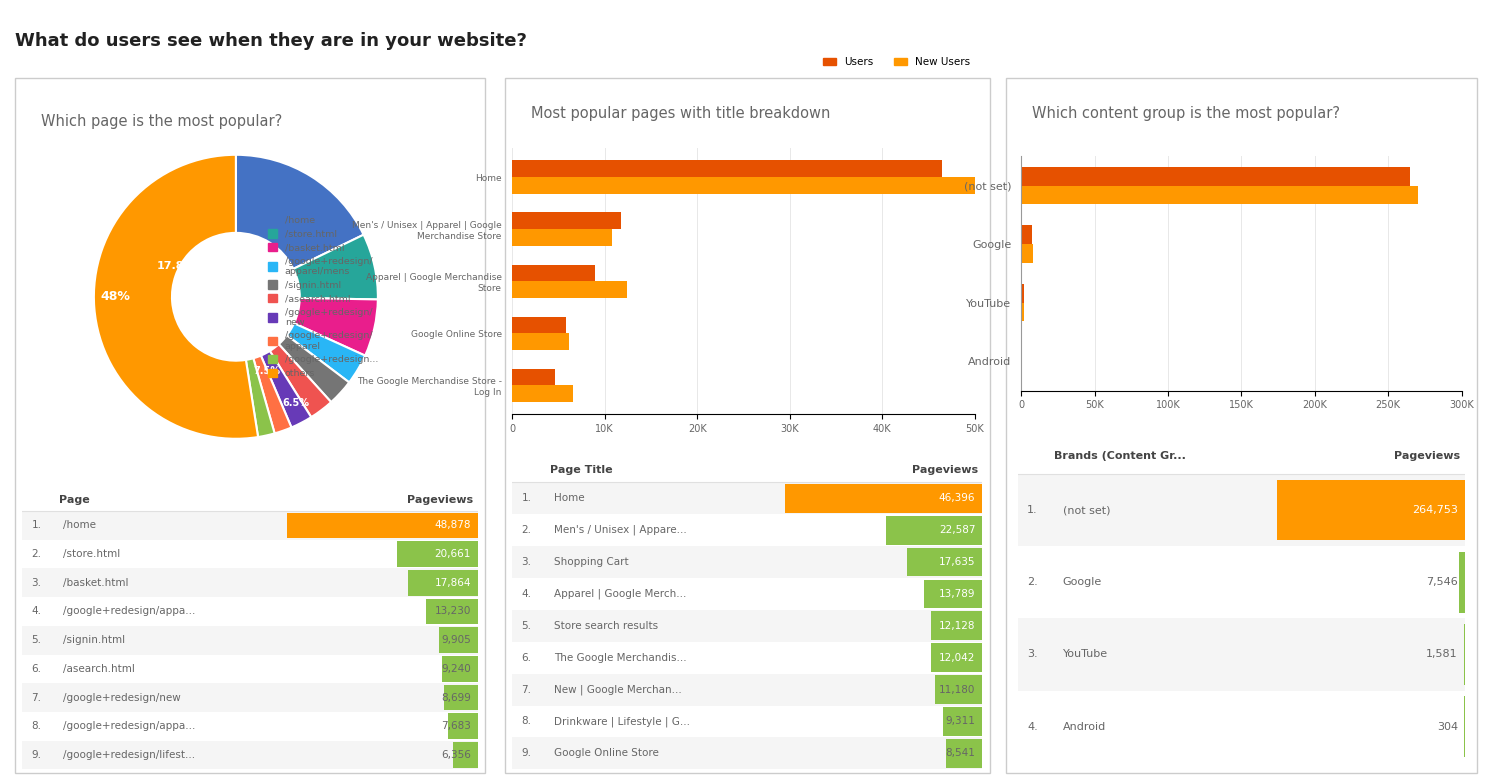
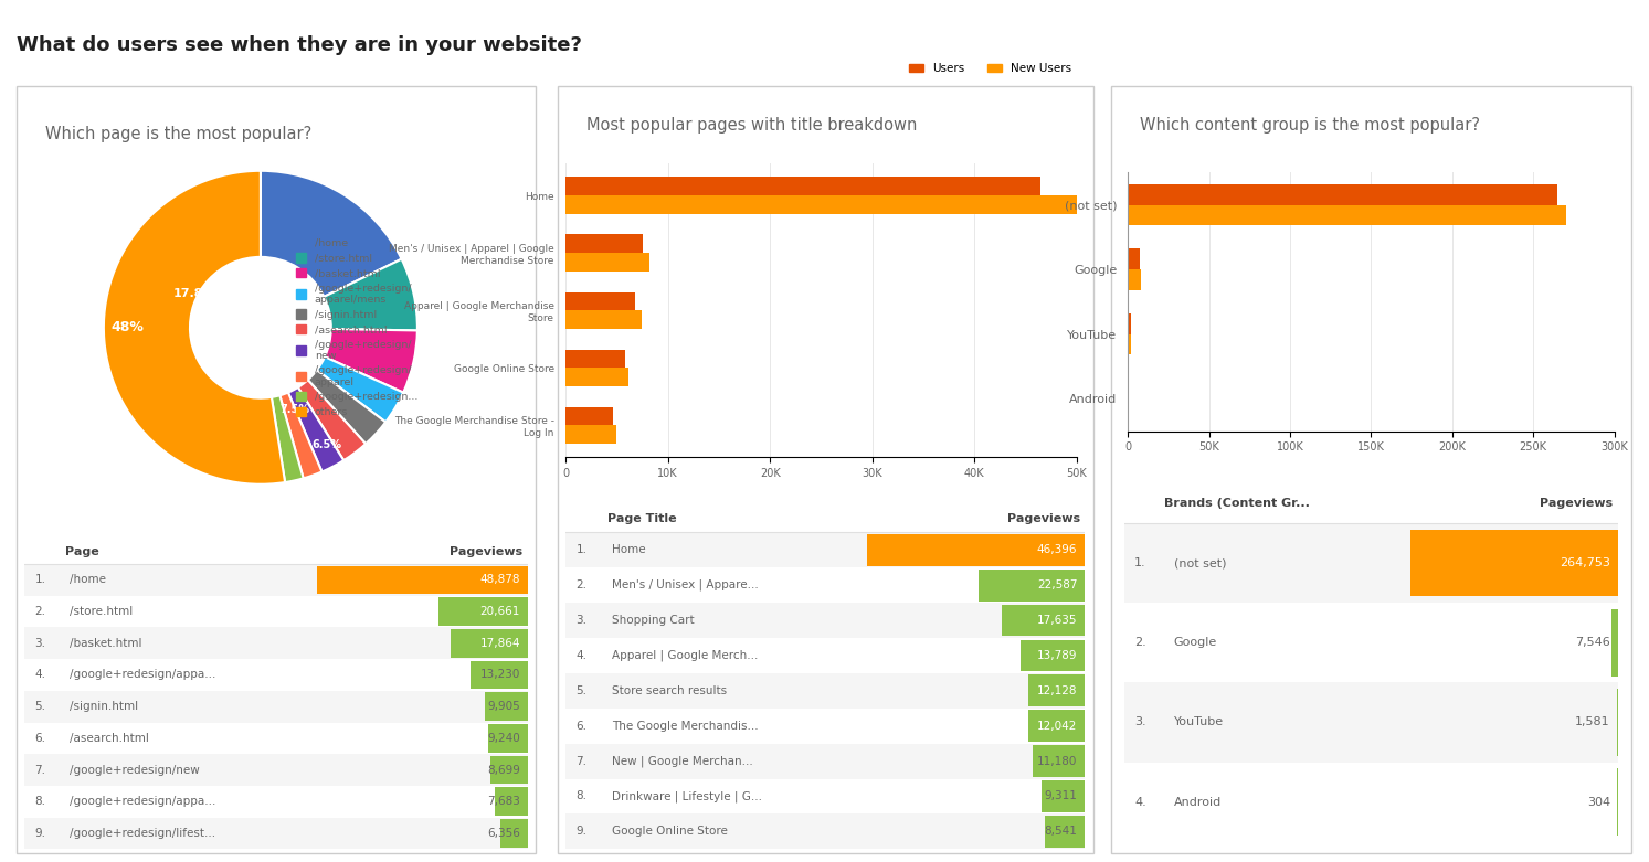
Users/Men's / Unisex | Apparel | Google Merchandise Store: 11.8K -> 7.5K
New Users/Men's / Unisex | Apparel | Google Merchandise Store: 10.8K -> 8.2K
Users/Apparel | Google Merchandise Store: 9.0K -> 6.8K
New Users/Apparel | Google Merchandise Store: 12.4K -> 7.4K
New Users/The Google Merchandise Store - Log In: 6.6K -> 5.0K
